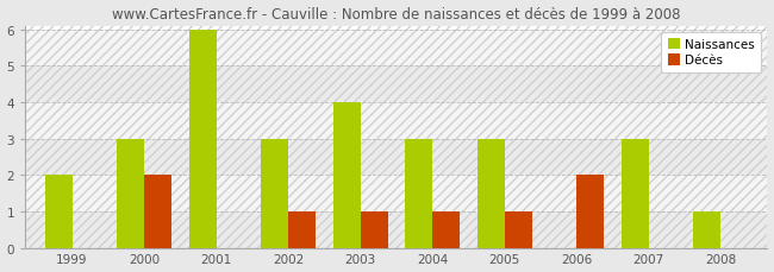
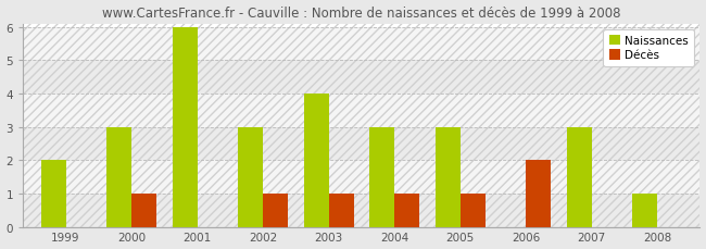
Décès/2000: 2 -> 1
